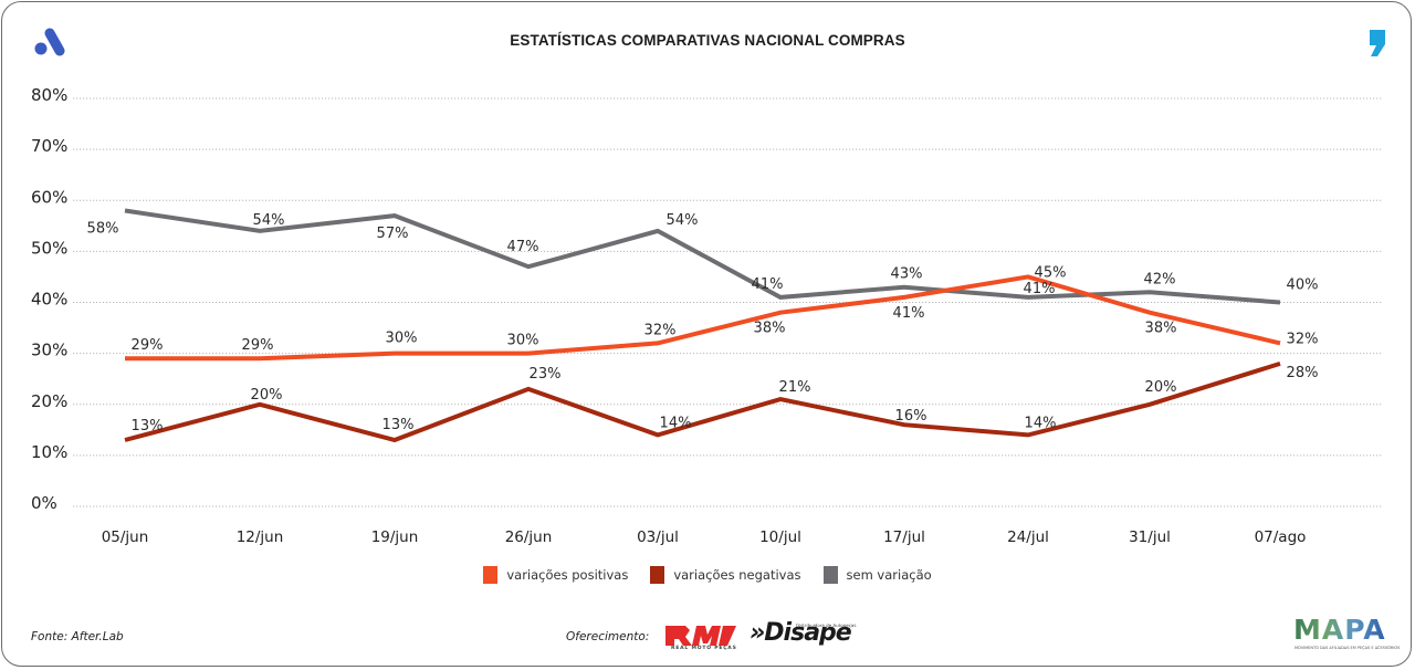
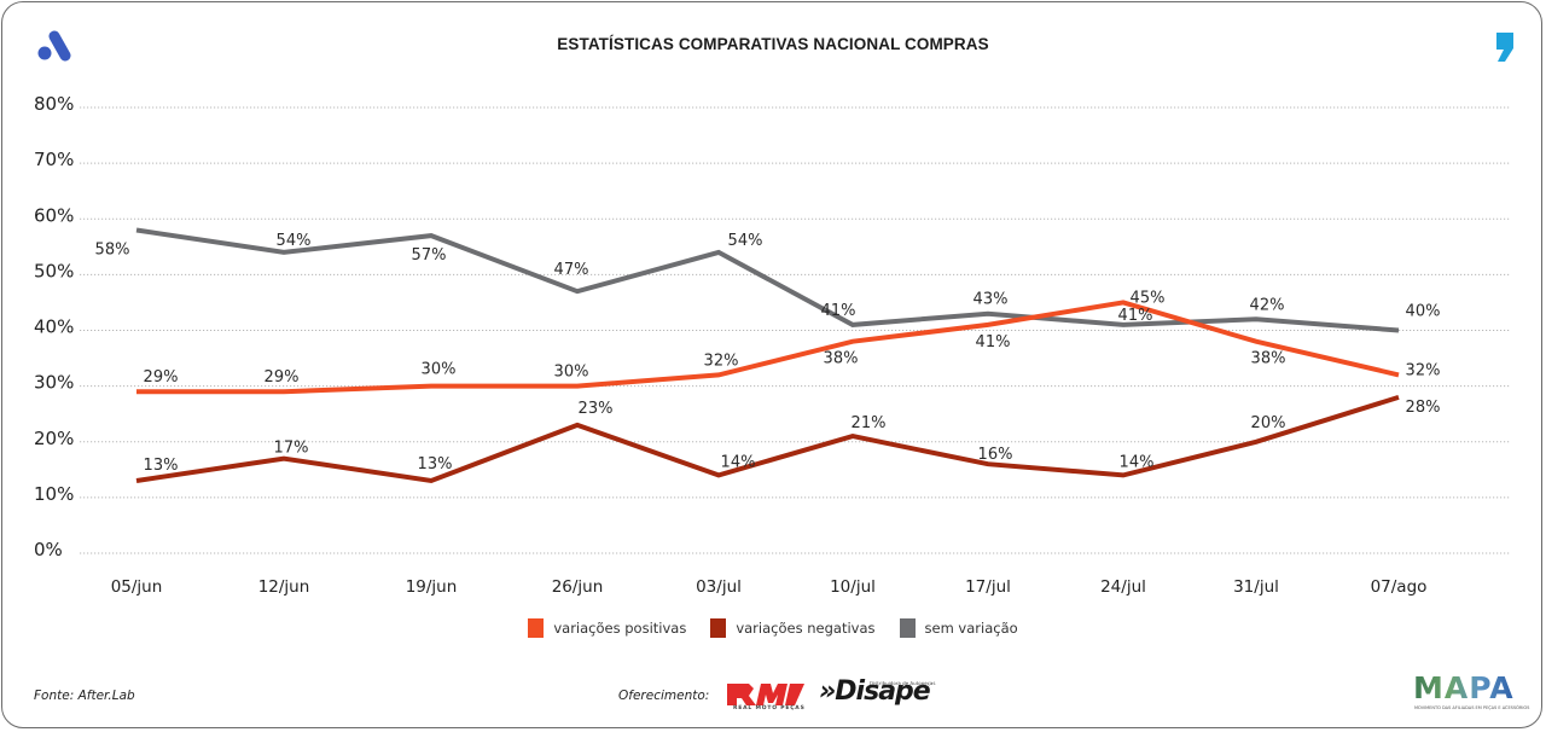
variações negativas/12/jun: 20% -> 17%
